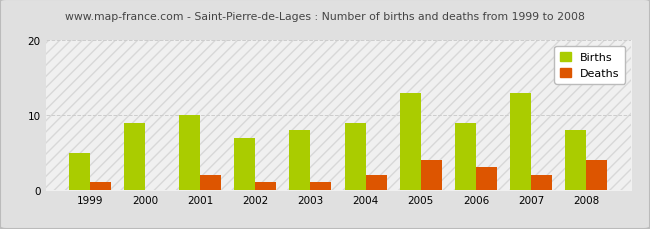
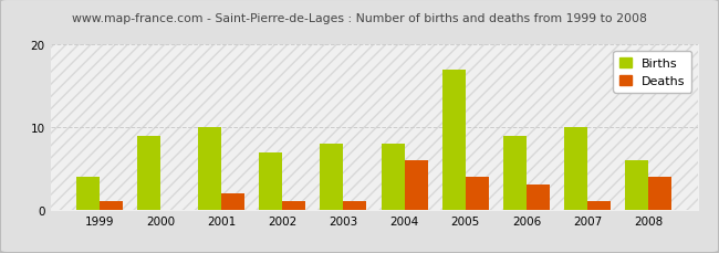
Births/1999: 5 -> 4
Births/2004: 9 -> 8
Deaths/2004: 2 -> 6
Births/2005: 13 -> 17
Births/2007: 13 -> 10
Deaths/2007: 2 -> 1
Births/2008: 8 -> 6
